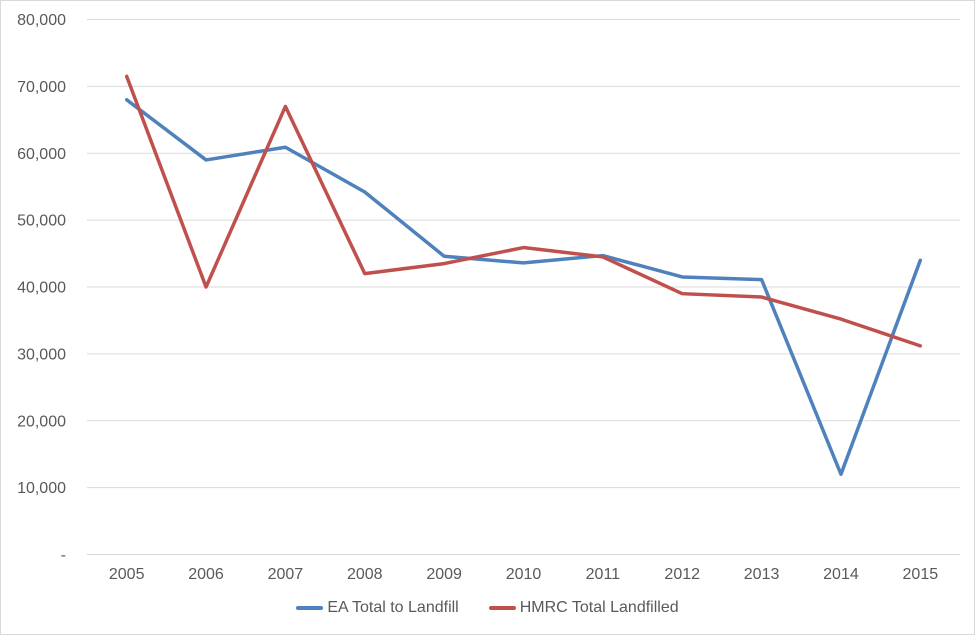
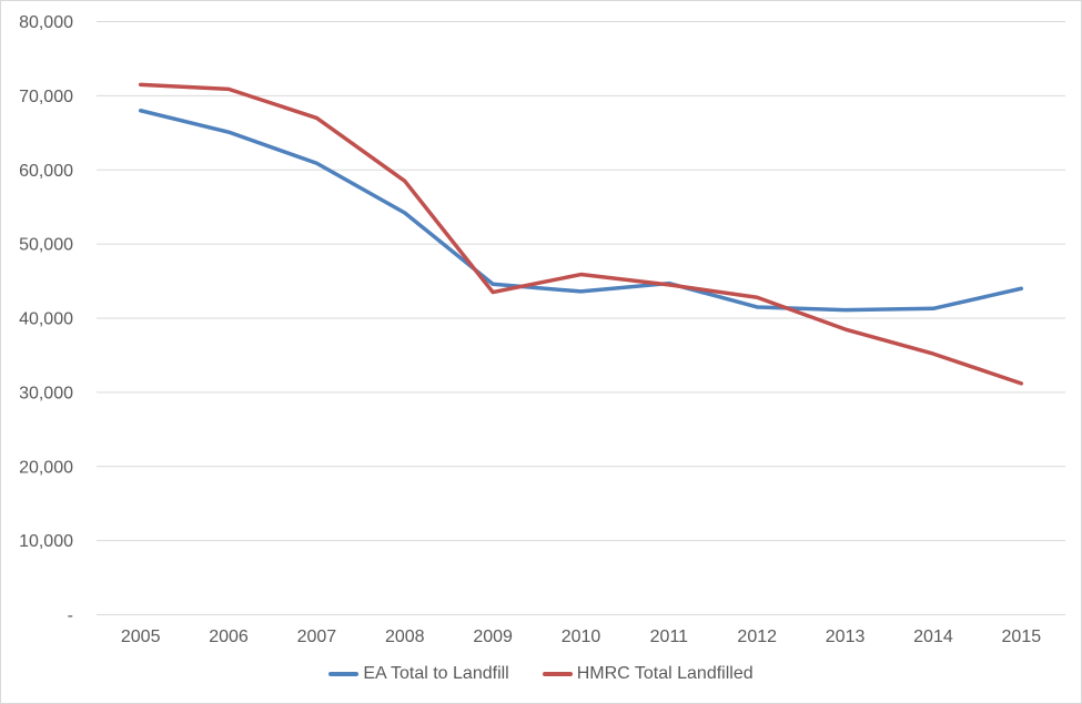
EA Total to Landfill/2006: 59000 -> 65000
HMRC Total Landfilled/2006: 40000 -> 71000
HMRC Total Landfilled/2008: 42000 -> 58000
HMRC Total Landfilled/2012: 39000 -> 43000
EA Total to Landfill/2014: 12000 -> 41000
